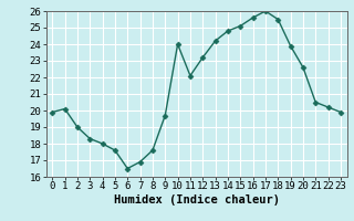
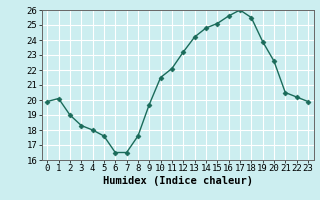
7: 16.9 -> 16.5
10: 24.0 -> 21.5
